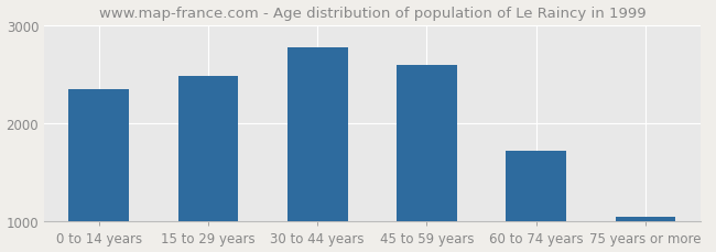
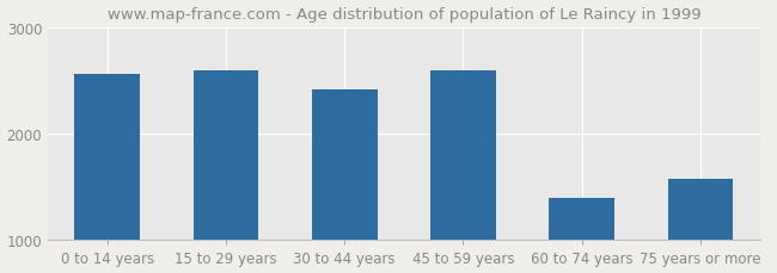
0 to 14 years: 2350 -> 2560
15 to 29 years: 2480 -> 2600
30 to 44 years: 2780 -> 2420
60 to 74 years: 1720 -> 1400
75 years or more: 1050 -> 1580
